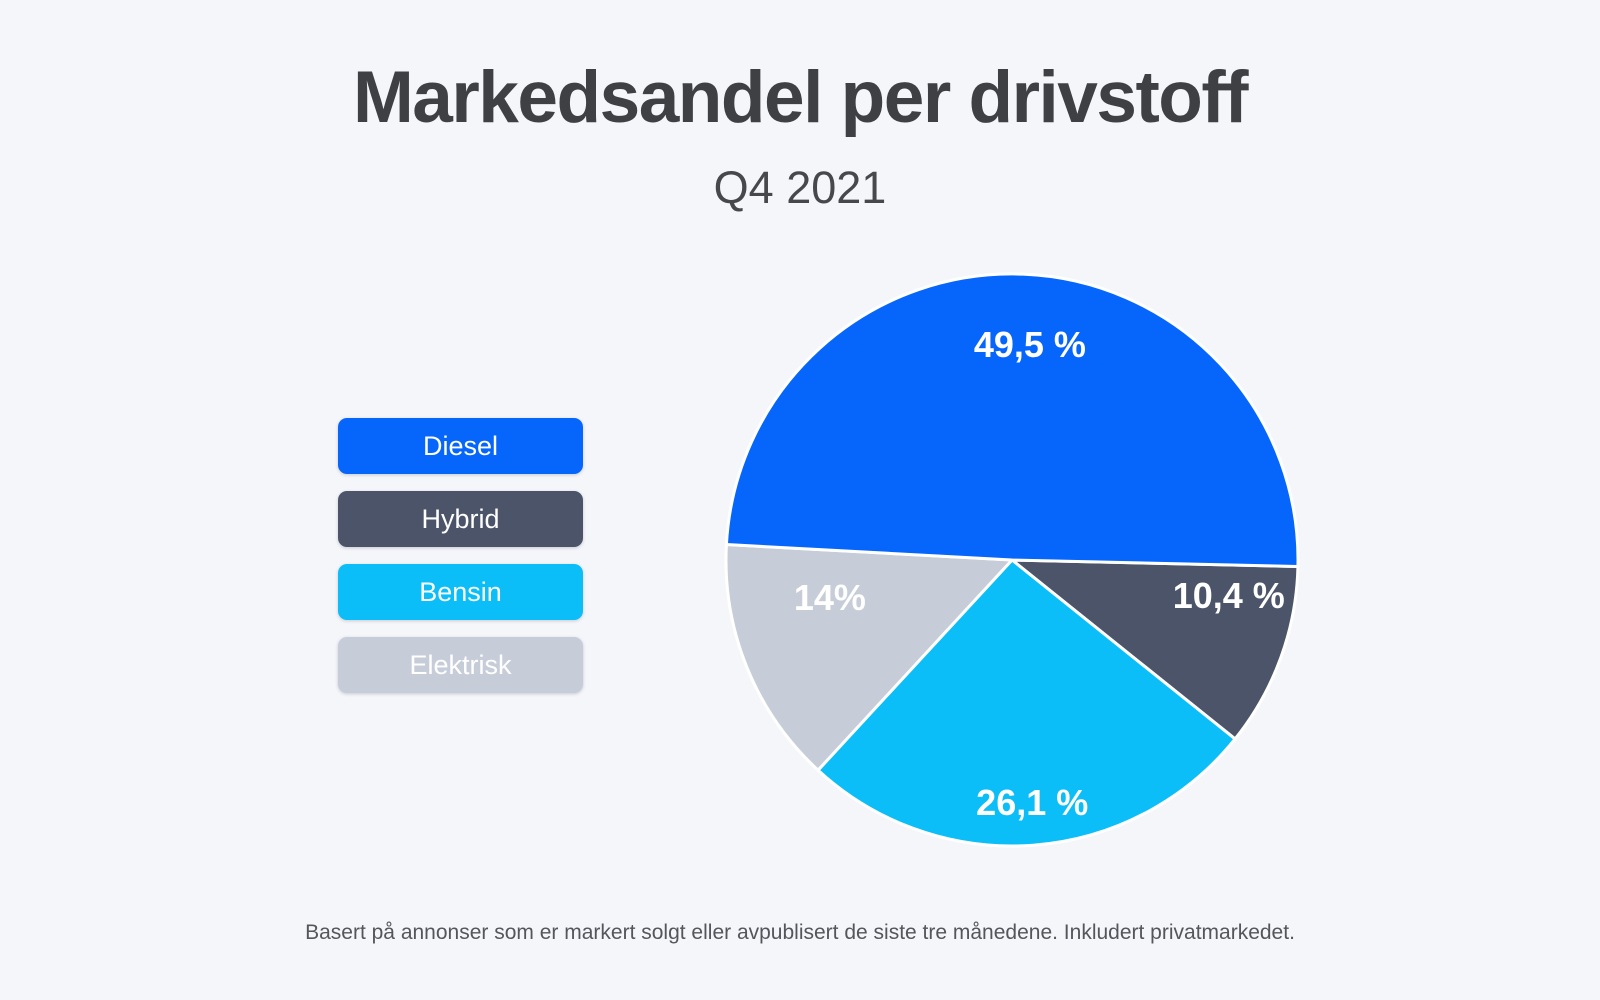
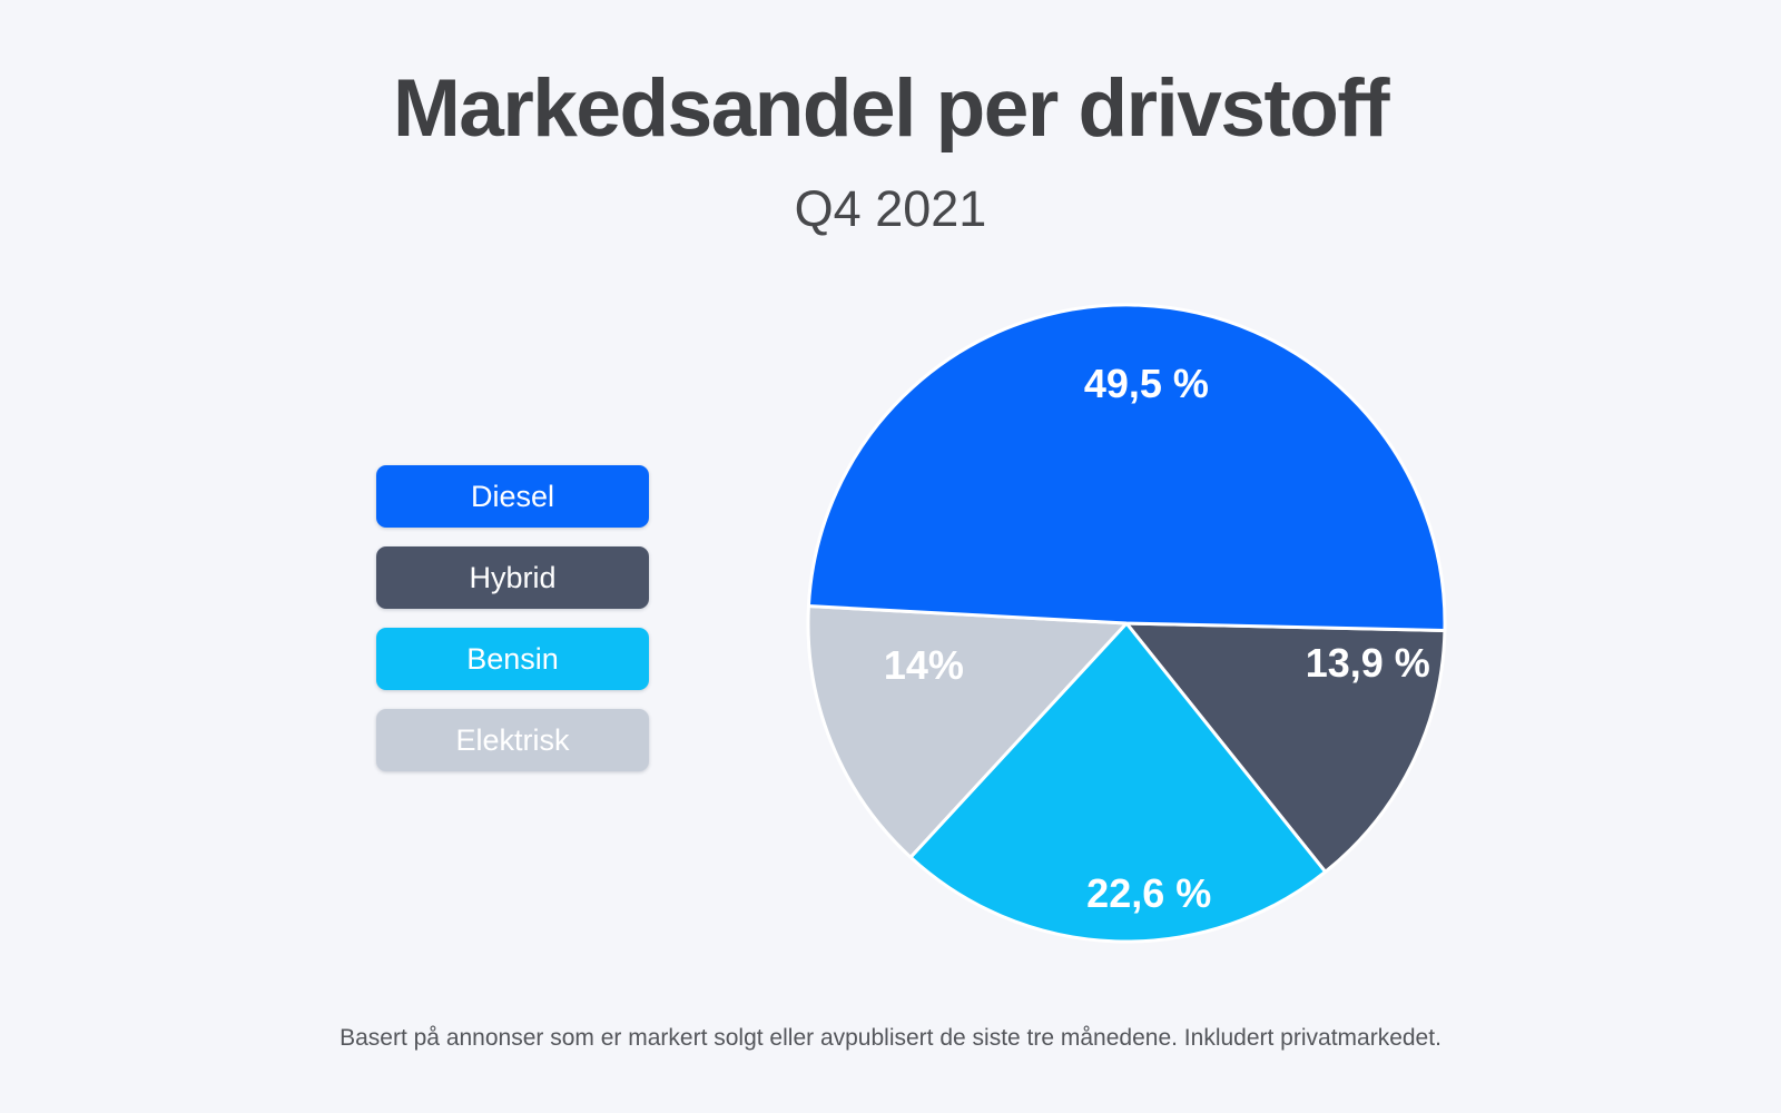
Hybrid: 10,4 -> 13,9
Bensin: 26,1 -> 22,6
